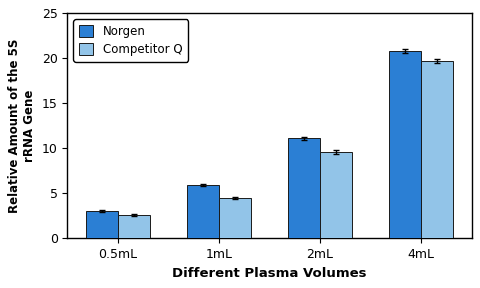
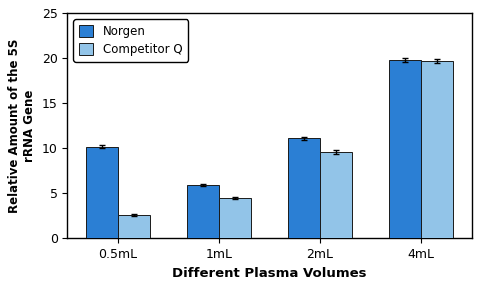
Norgen/0.5mL: 3.0 -> 10.2
Norgen/4mL: 20.8 -> 19.8
